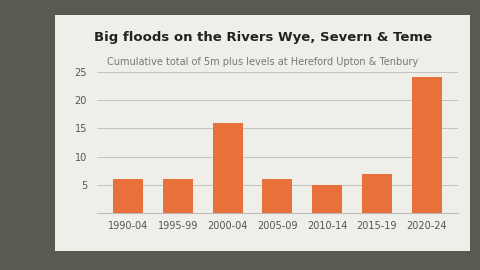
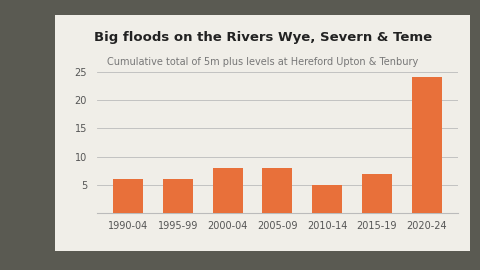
2000-04: 16 -> 8
2005-09: 6 -> 8
